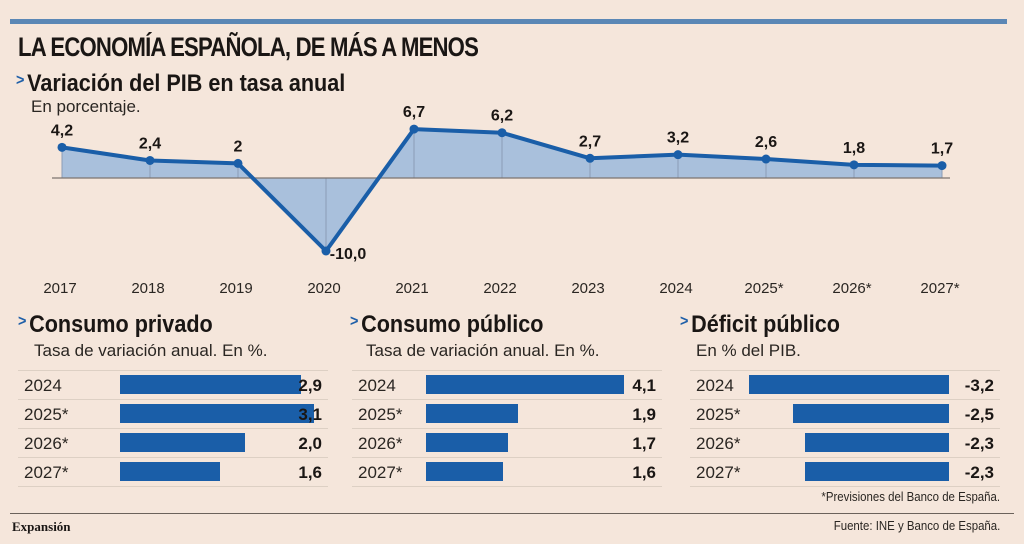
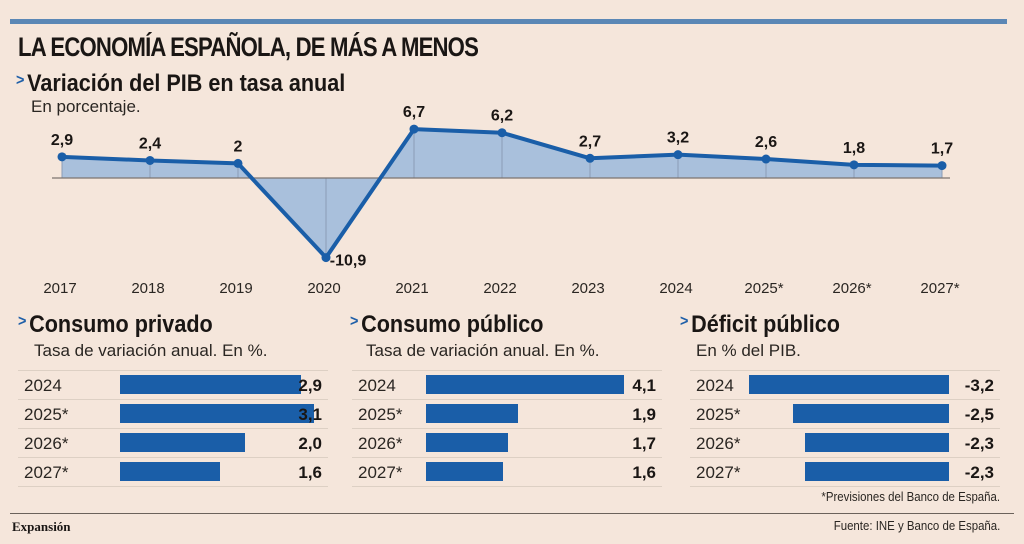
Variación del PIB en tasa anual/2017: 4,2 -> 2,9
Variación del PIB en tasa anual/2020: -10,0 -> -10,9
